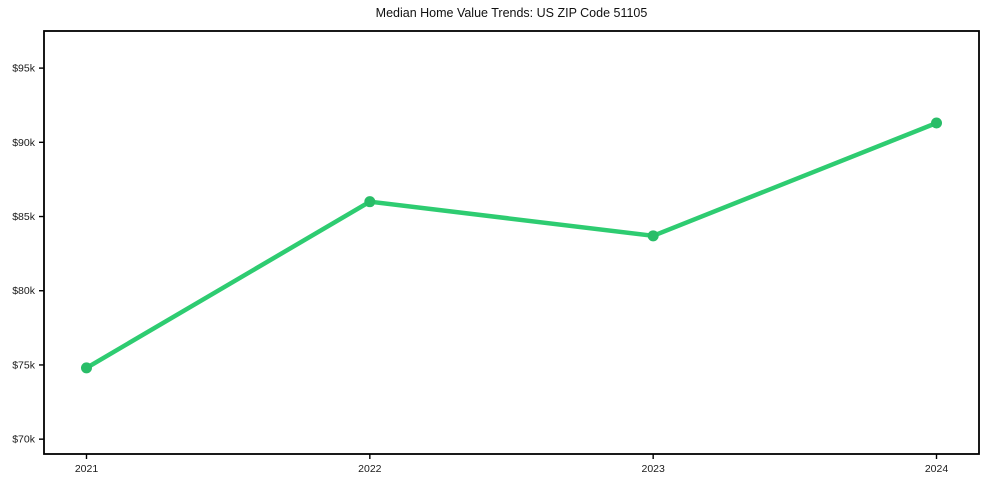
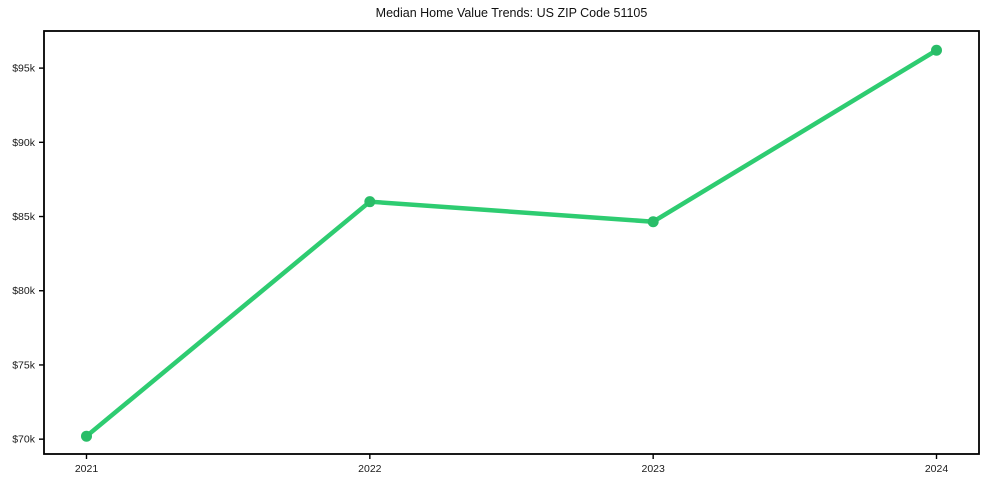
2021: $74.8k -> $70.2k
2023: $83.7k -> $84.6k
2024: $91.3k -> $96.2k
